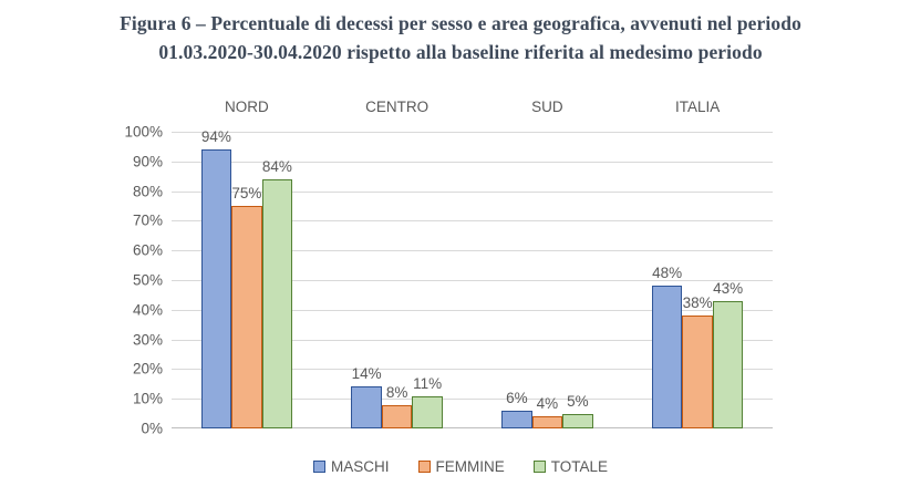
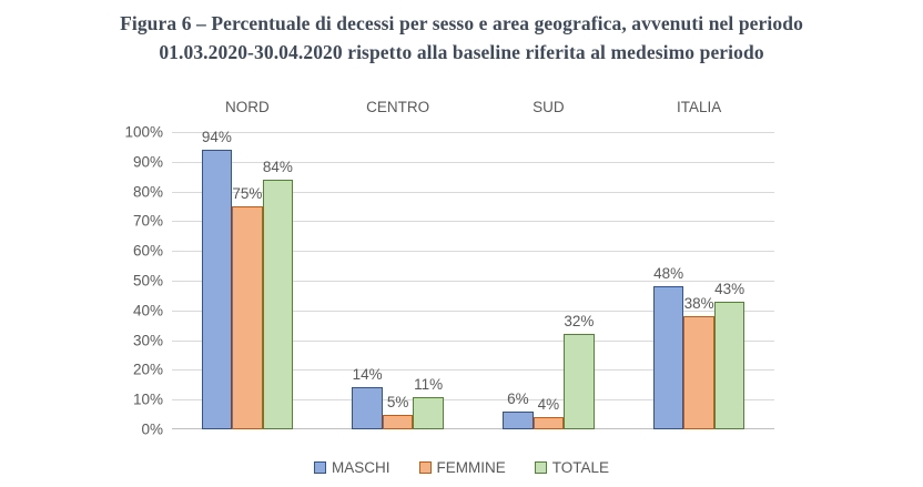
FEMMINE/CENTRO: 8% -> 5%
TOTALE/SUD: 5% -> 32%
